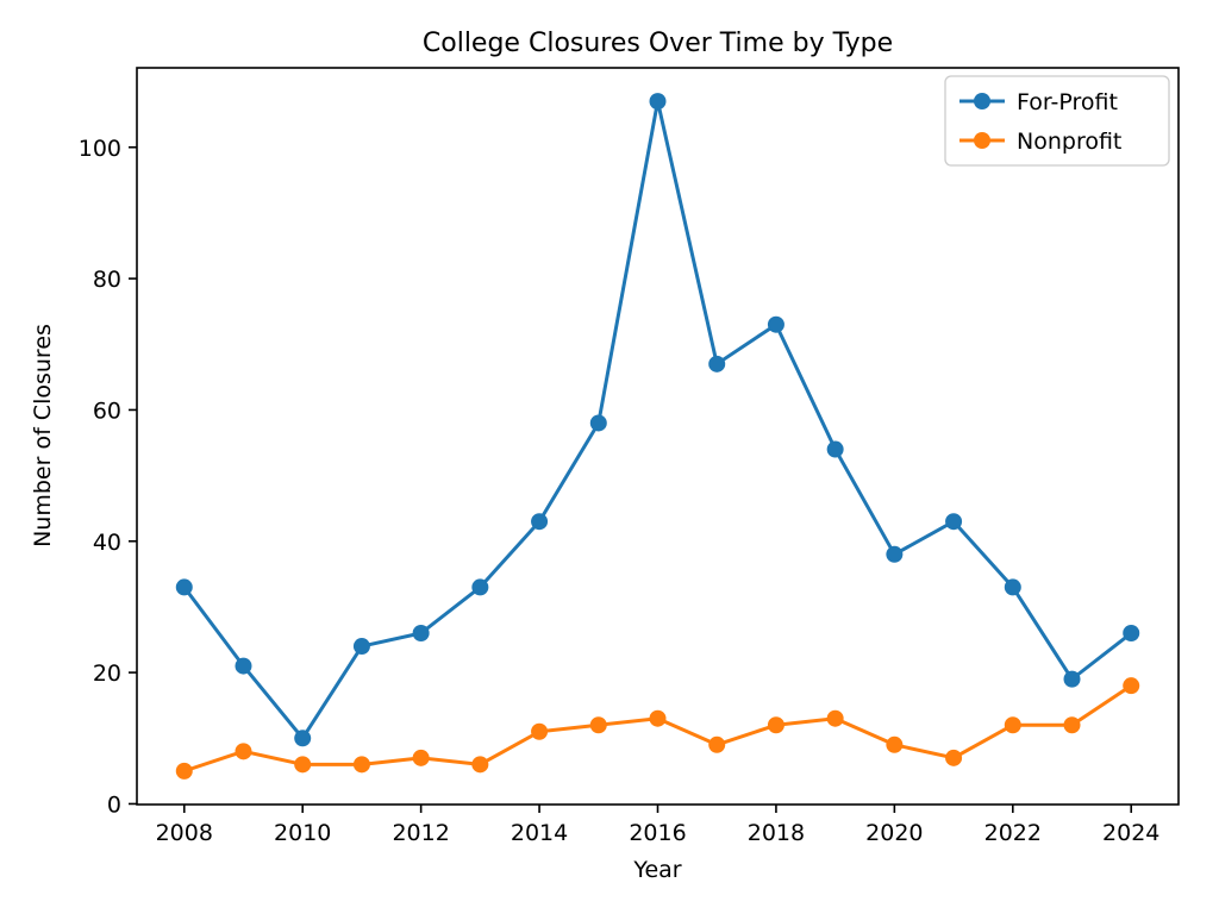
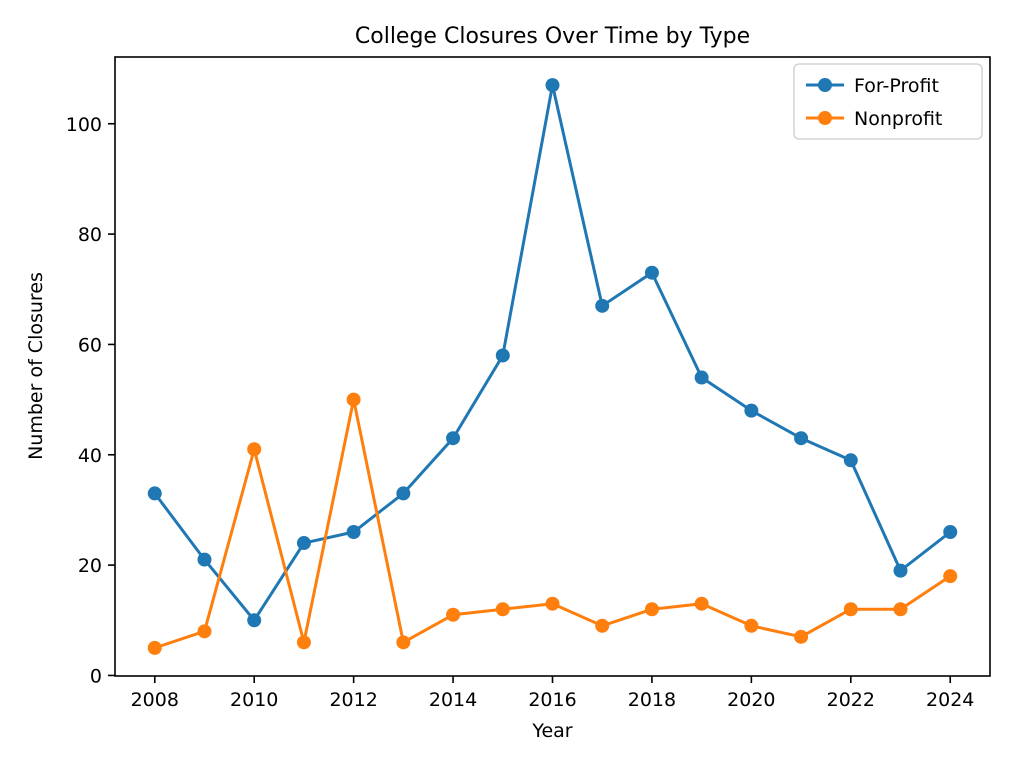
Nonprofit/2010: 6 -> 41
Nonprofit/2012: 7 -> 50
For-Profit/2020: 38 -> 48
For-Profit/2022: 33 -> 39
